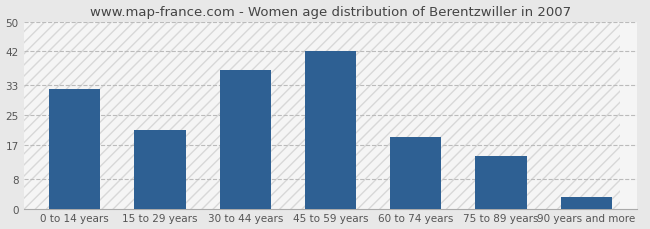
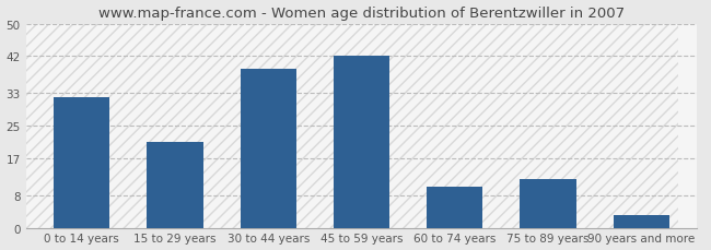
30 to 44 years: 37 -> 39
60 to 74 years: 19 -> 10
75 to 89 years: 14 -> 12
